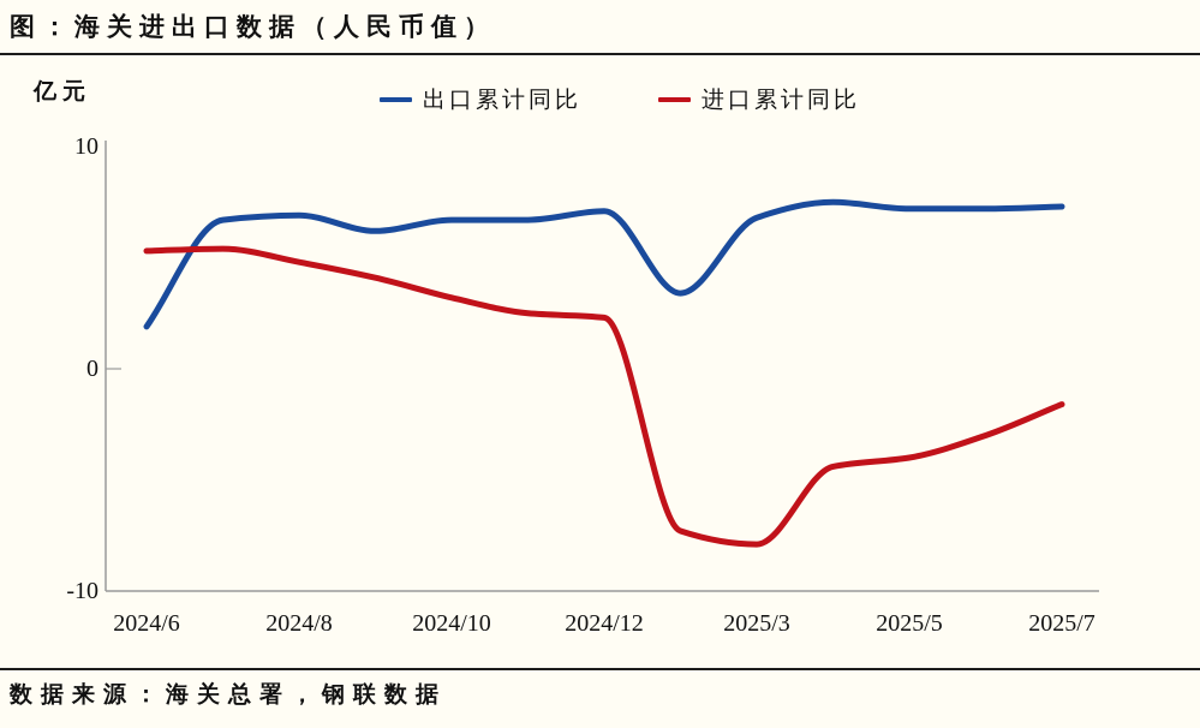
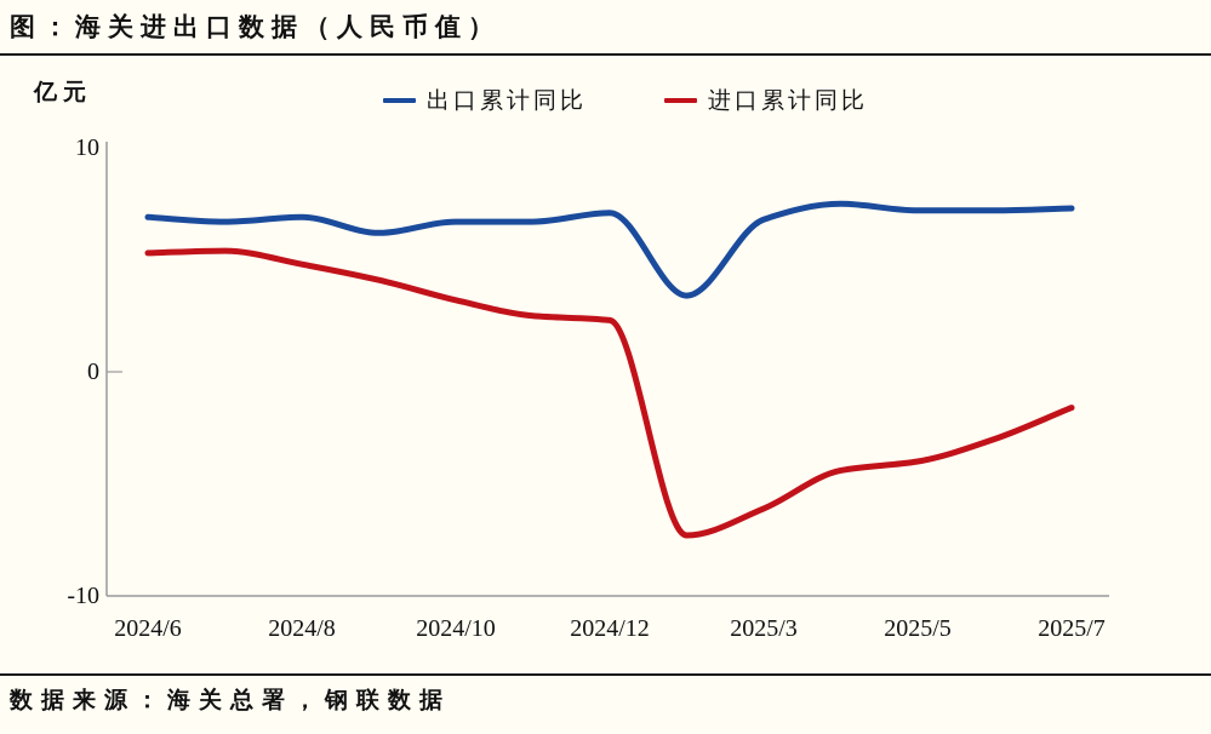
出口累计同比/2024/6: 1.9 -> 6.9
进口累计同比/2025/3: -7.9 -> -6.1
